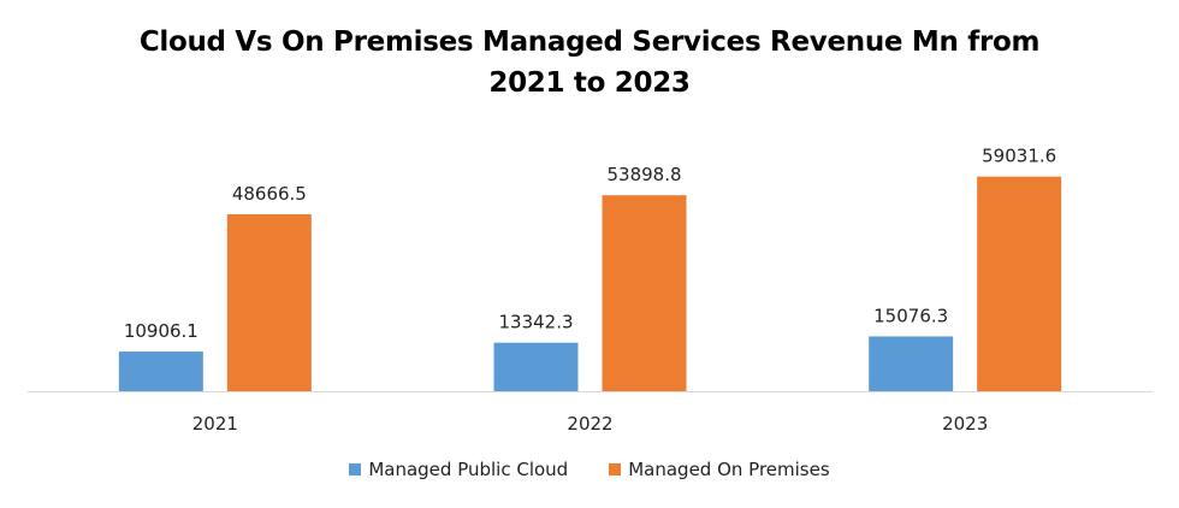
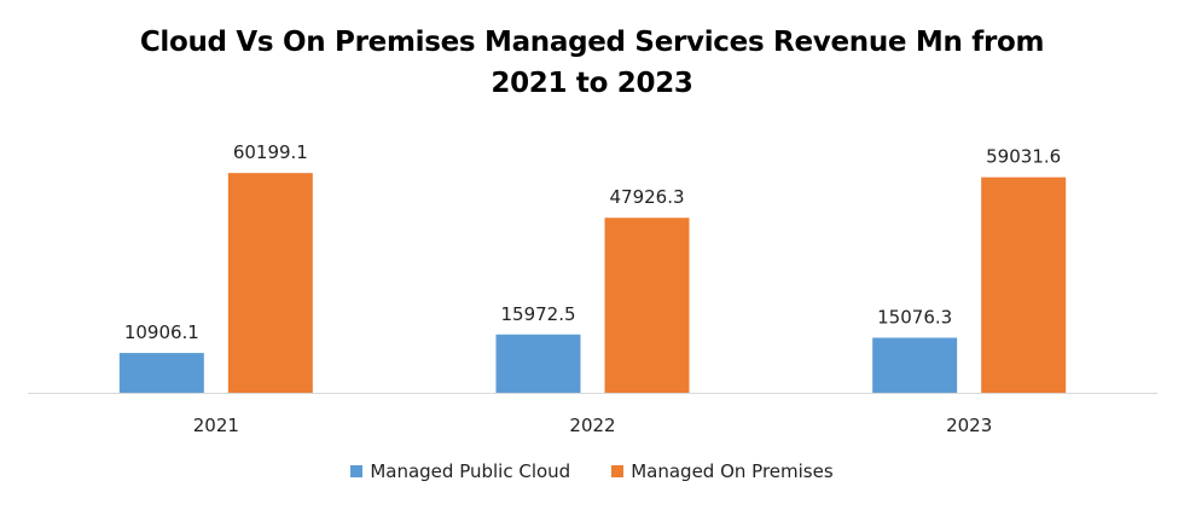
Managed On Premises/2021: 48666.5 -> 60199.1
Managed Public Cloud/2022: 13342.3 -> 15972.5
Managed On Premises/2022: 53898.8 -> 47926.3
